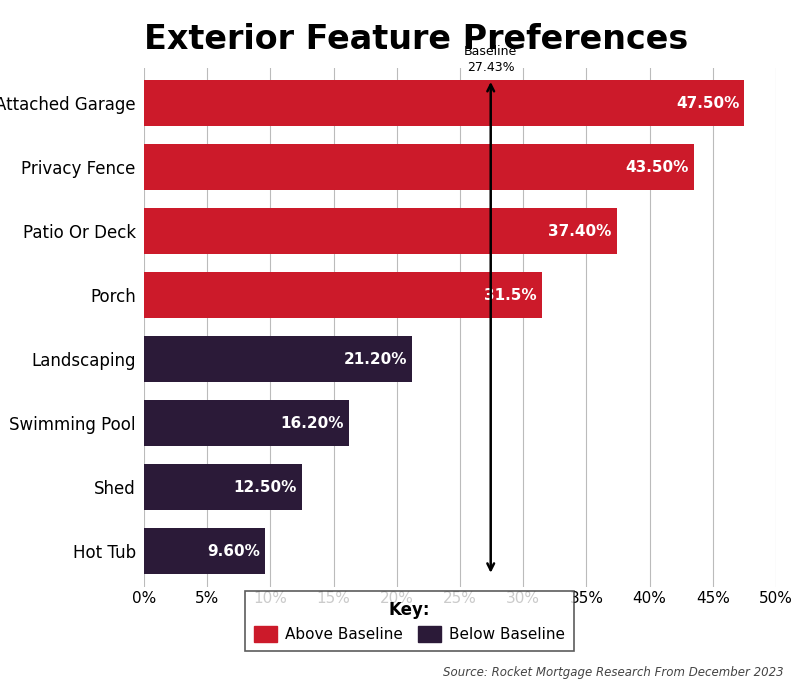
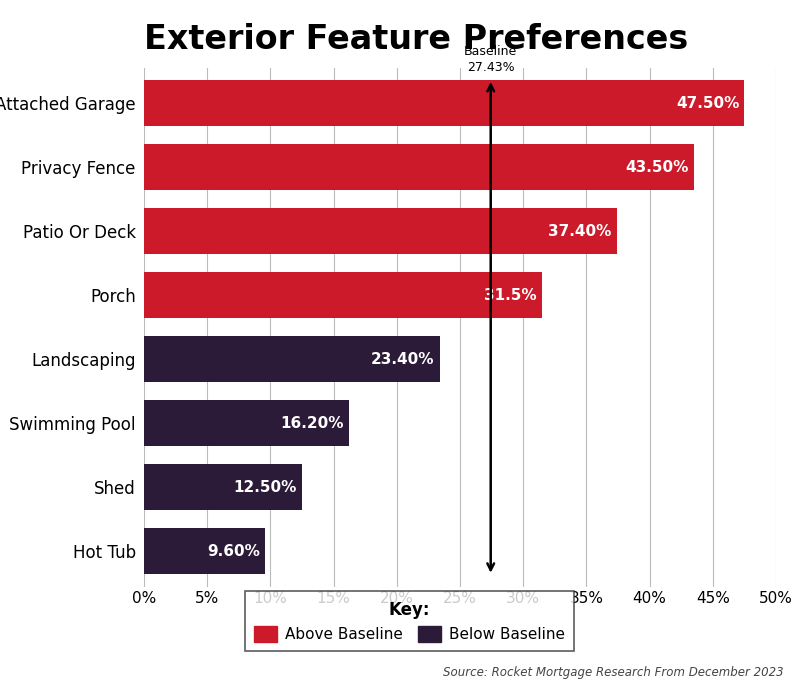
Landscaping: 21.20% -> 23.40%
